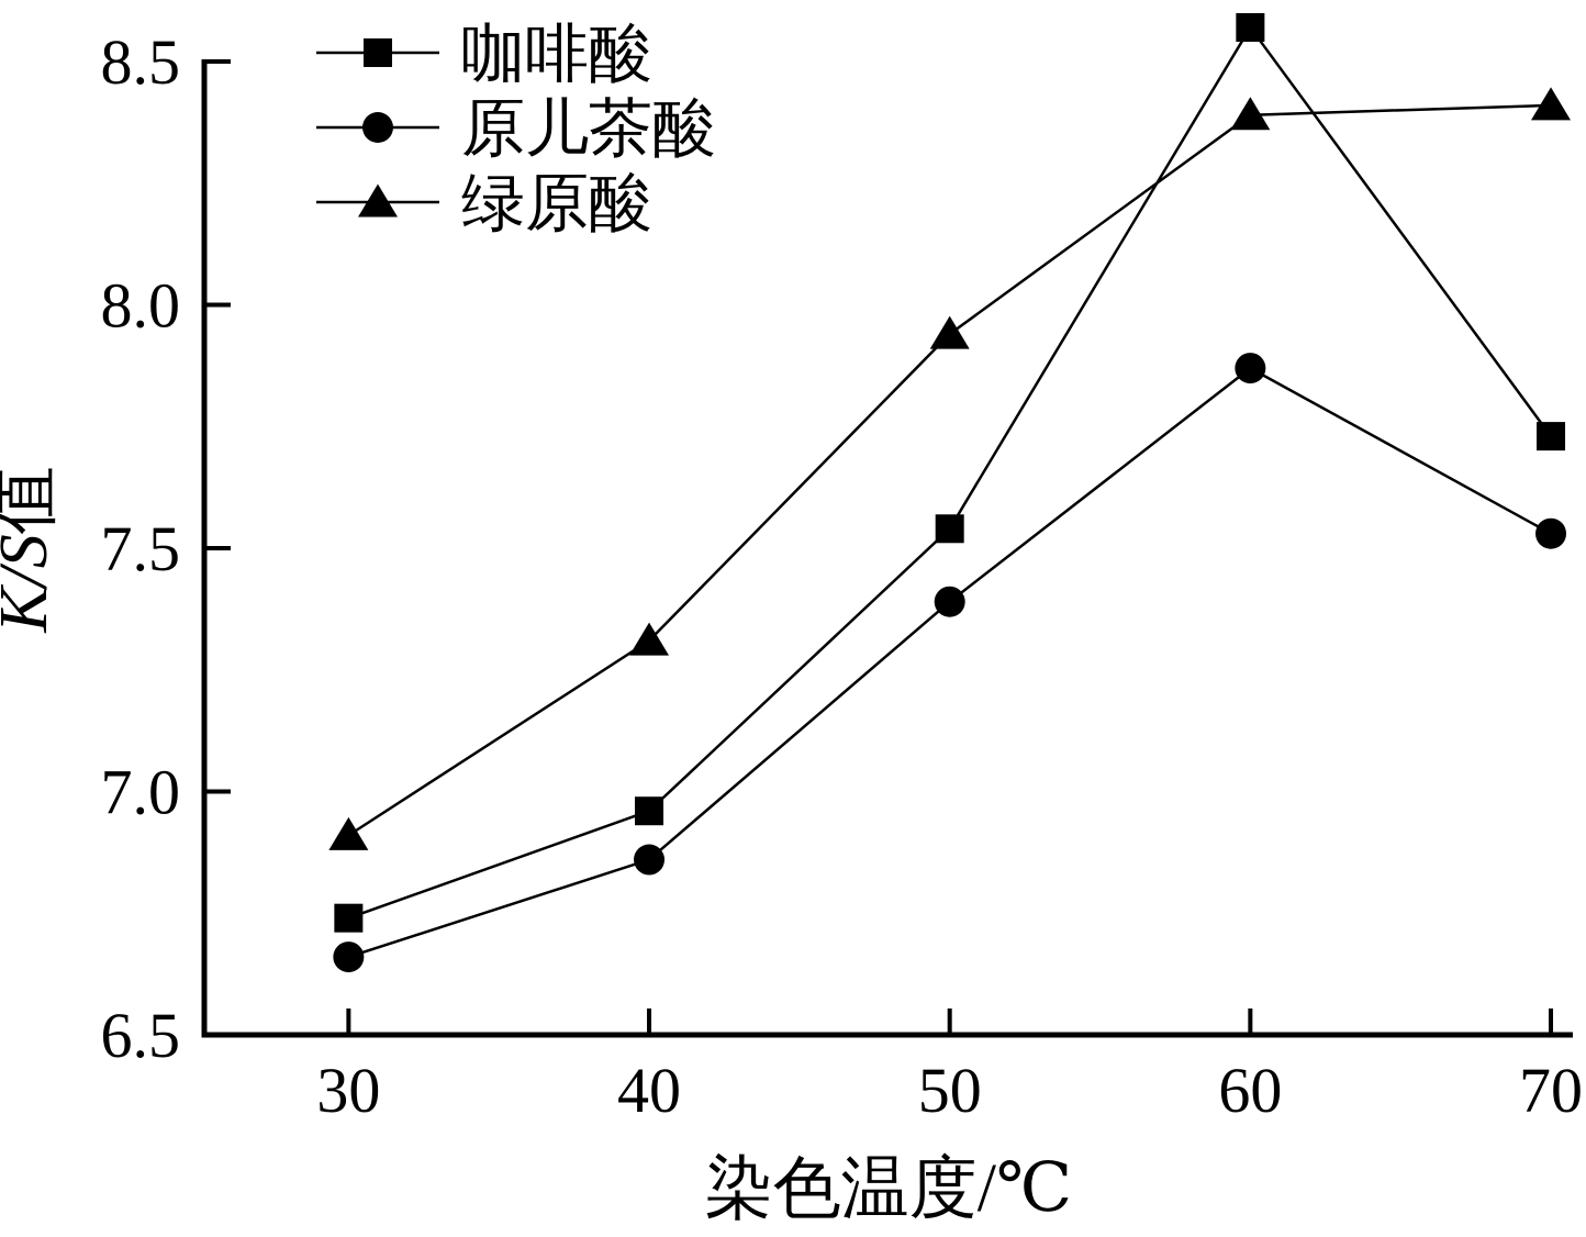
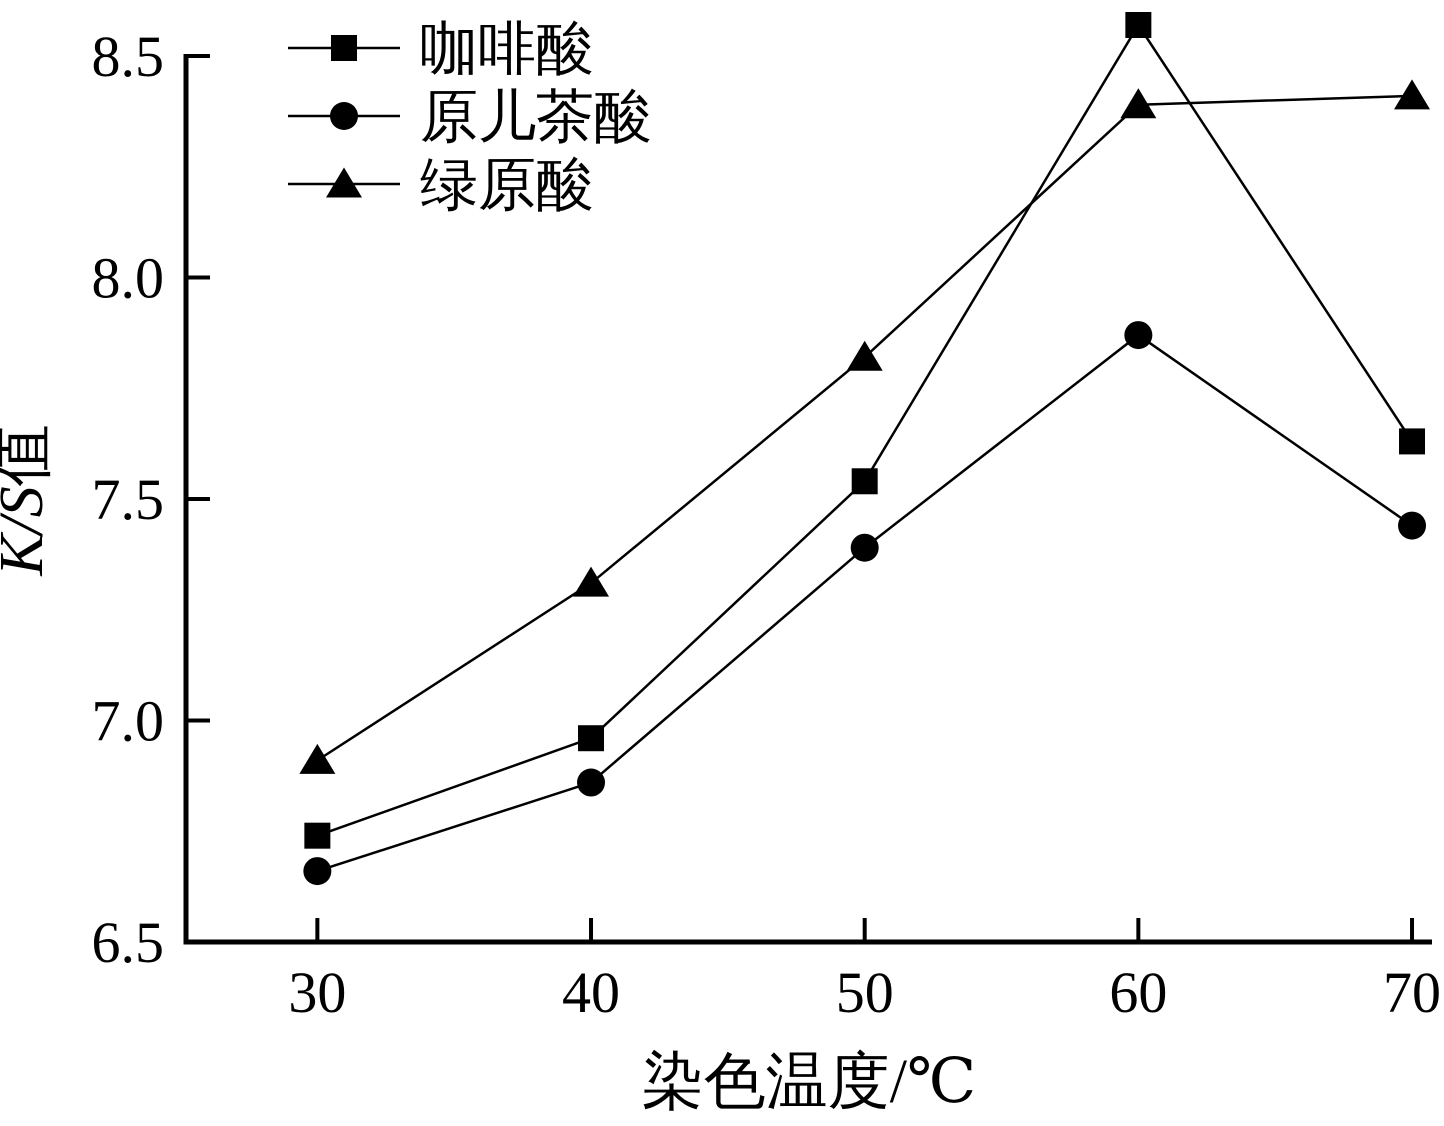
绿原酸/50: 7.94 -> 7.82
咖啡酸/70: 7.73 -> 7.63
原儿茶酸/70: 7.53 -> 7.44
